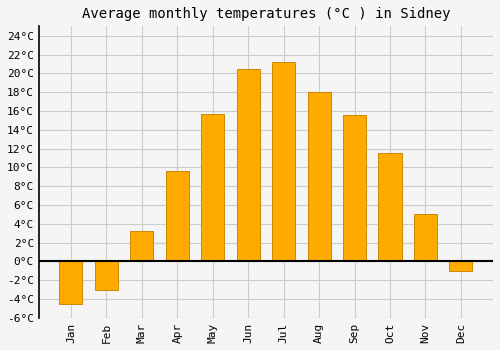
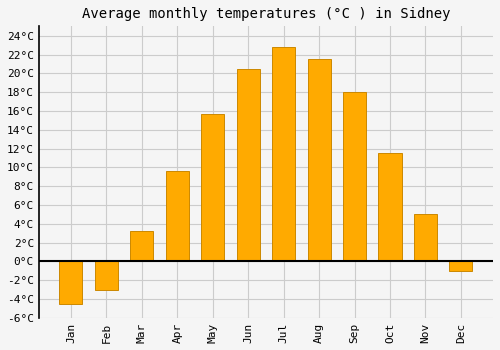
Jul: 21.2°C -> 22.8°C
Aug: 18.0°C -> 21.5°C
Sep: 15.6°C -> 18.0°C
